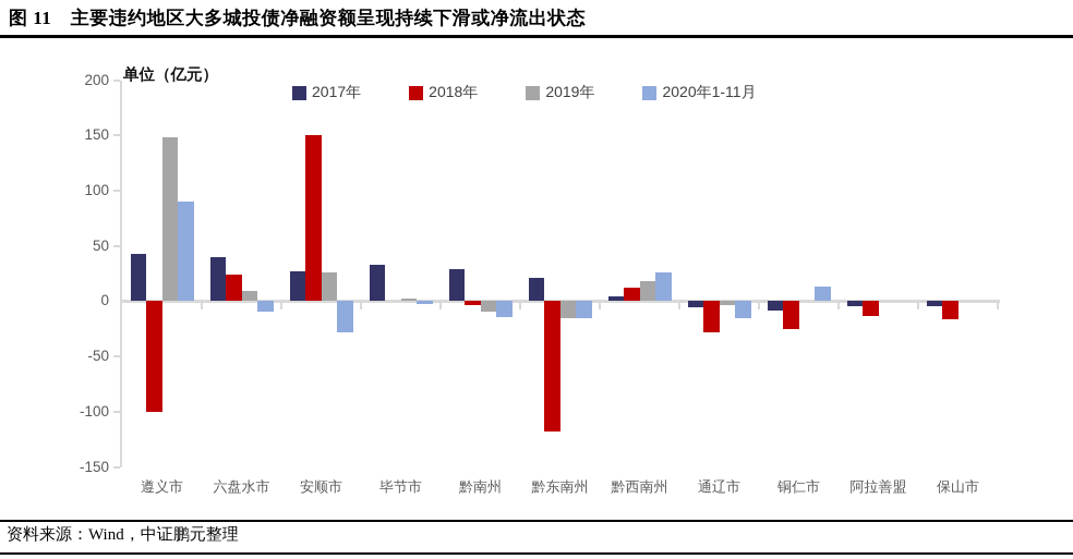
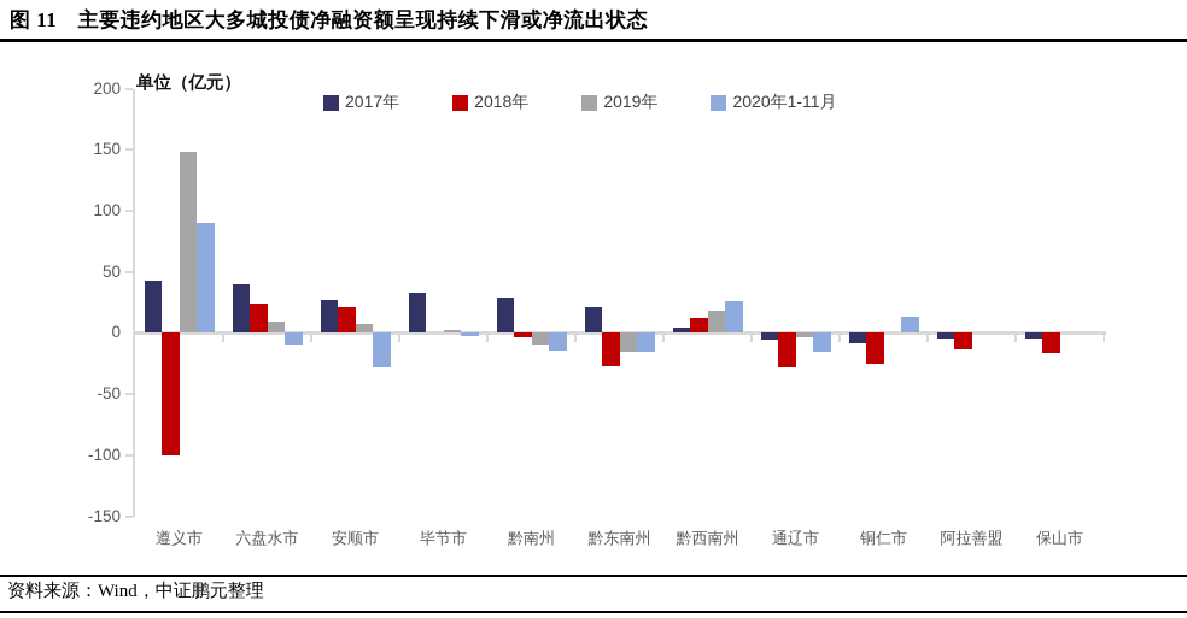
2018年/安顺市: 150 -> 21
2019年/安顺市: 26 -> 7
2018年/黔东南州: -118 -> -27
